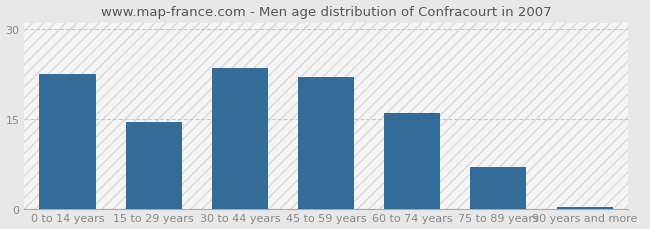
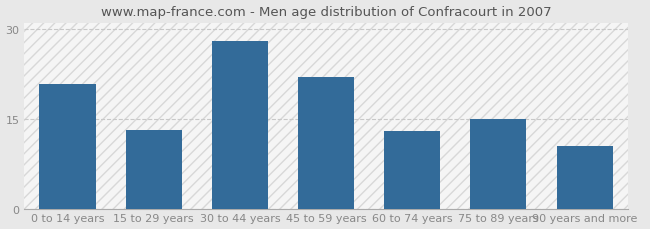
0 to 14 years: 22.5 -> 20.8
15 to 29 years: 14.5 -> 13.2
30 to 44 years: 23.5 -> 28.0
60 to 74 years: 16.0 -> 13.0
75 to 89 years: 7.0 -> 15.0
90 years and more: 0.3 -> 10.4
